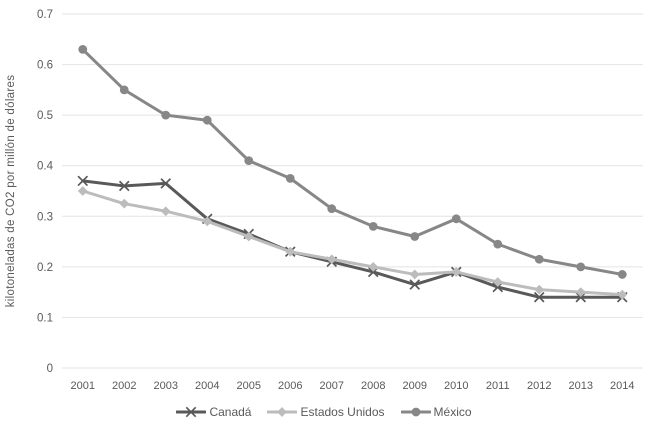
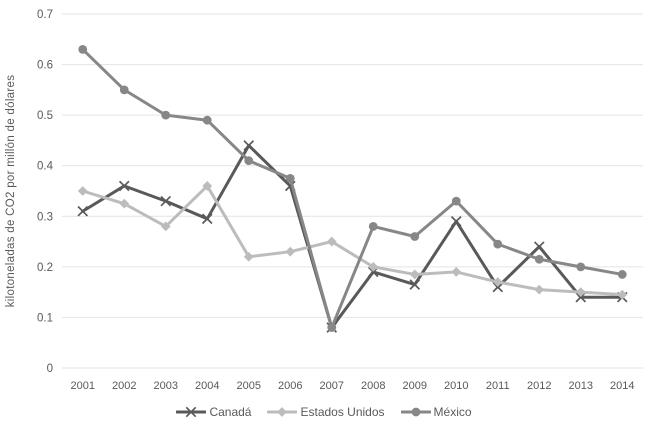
Canadá/2001: 0.37 -> 0.31
Canadá/2003: 0.36 -> 0.33
Estados Unidos/2003: 0.31 -> 0.28
Estados Unidos/2004: 0.29 -> 0.36
Canadá/2005: 0.27 -> 0.44
Estados Unidos/2005: 0.26 -> 0.22
Canadá/2006: 0.23 -> 0.36
Canadá/2007: 0.21 -> 0.08
Estados Unidos/2007: 0.21 -> 0.25
México/2007: 0.32 -> 0.08
Canadá/2010: 0.19 -> 0.29
México/2010: 0.29 -> 0.33
Canadá/2012: 0.14 -> 0.24
